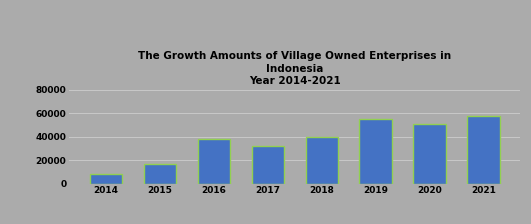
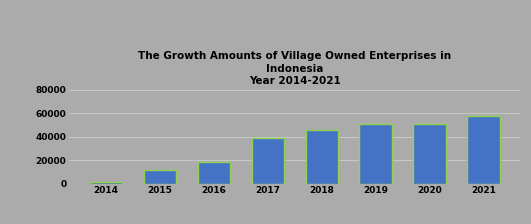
2014: 8000 -> 1000
2015: 17000 -> 12000
2016: 38000 -> 18000
2017: 32000 -> 39000
2018: 40000 -> 46000
2019: 55000 -> 50000
